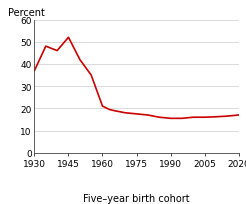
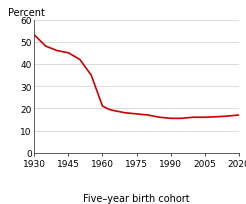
1930: 37.0 -> 53.0
1945: 52.0 -> 45.0
